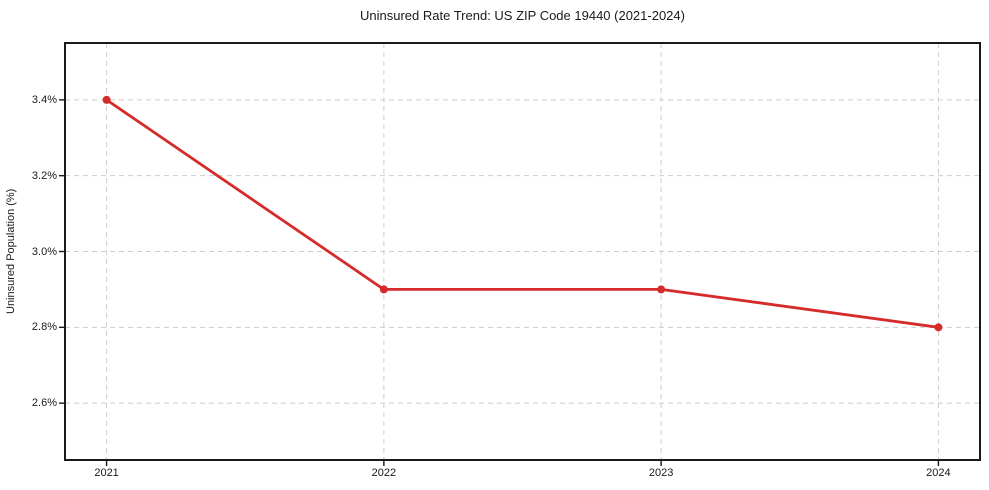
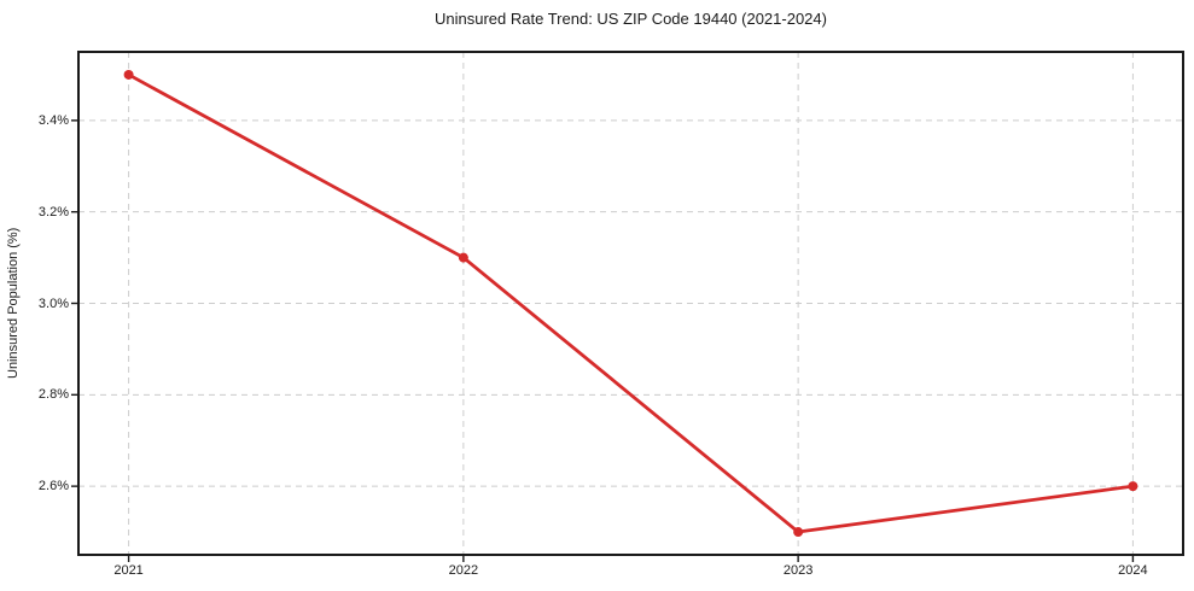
2021: 3.4% -> 3.5%
2022: 2.9% -> 3.1%
2023: 2.9% -> 2.5%
2024: 2.8% -> 2.6%
